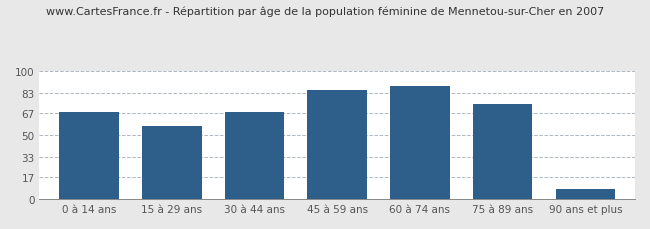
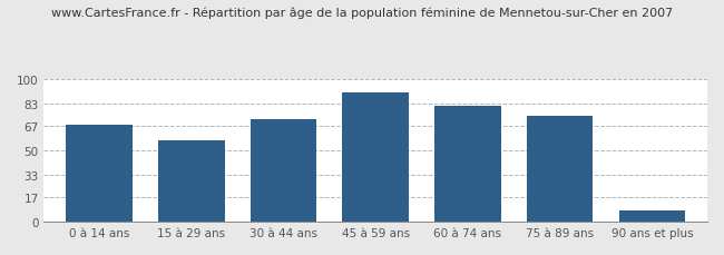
30 à 44 ans: 68 -> 72
45 à 59 ans: 85 -> 91
60 à 74 ans: 88 -> 81
